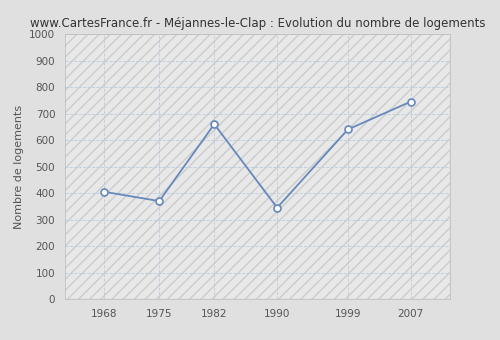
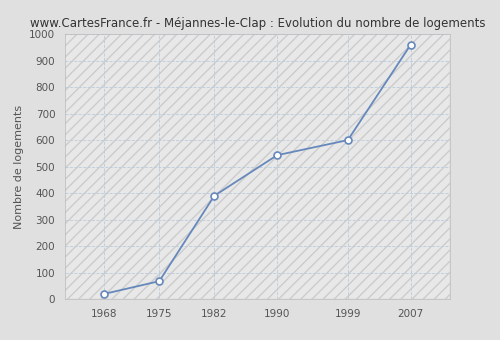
1968: 405 -> 20
1975: 370 -> 68
1982: 660 -> 390
1990: 345 -> 543
1999: 640 -> 600
2007: 745 -> 960
